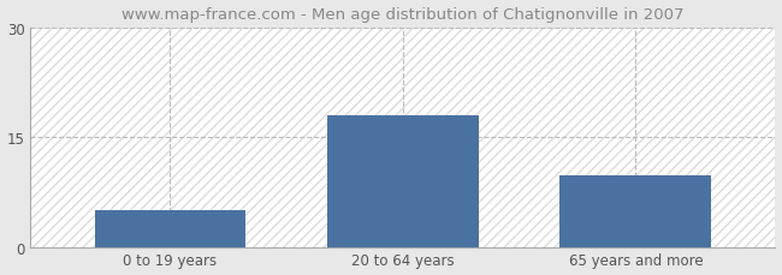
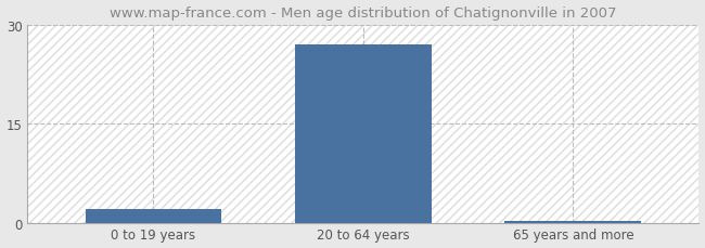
0 to 19 years: 5.0 -> 2.0
20 to 64 years: 18.0 -> 27.0
65 years and more: 9.8 -> 0.3
